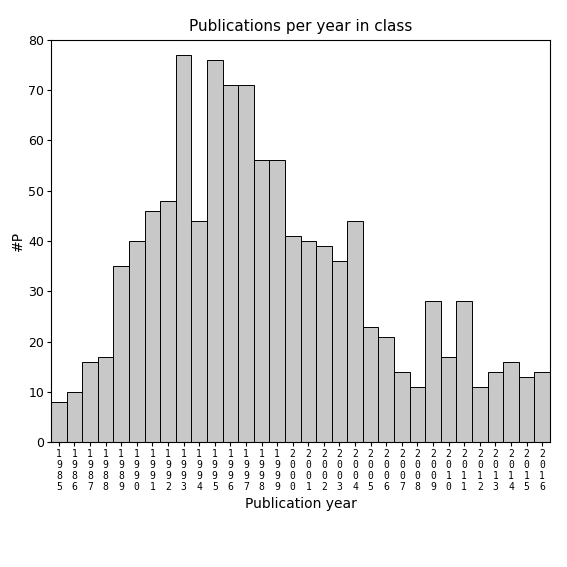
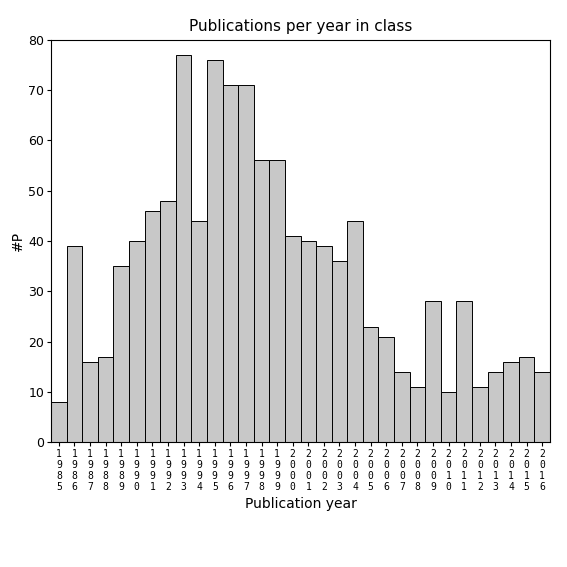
1 9 8 6: 10 -> 39
2 0 1 0: 17 -> 10
2 0 1 5: 13 -> 17
